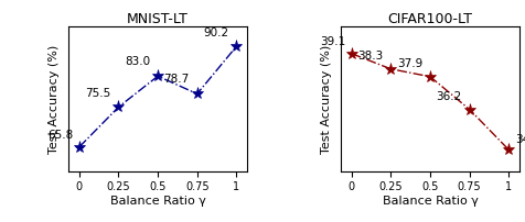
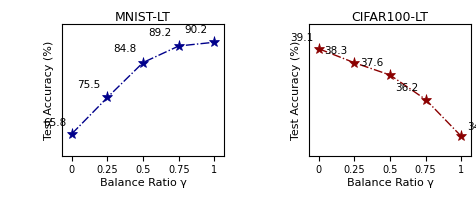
MNIST-LT/0.5: 83.0 -> 84.8
MNIST-LT/0.75: 78.7 -> 89.2
CIFAR100-LT/0.5: 37.9 -> 37.6
